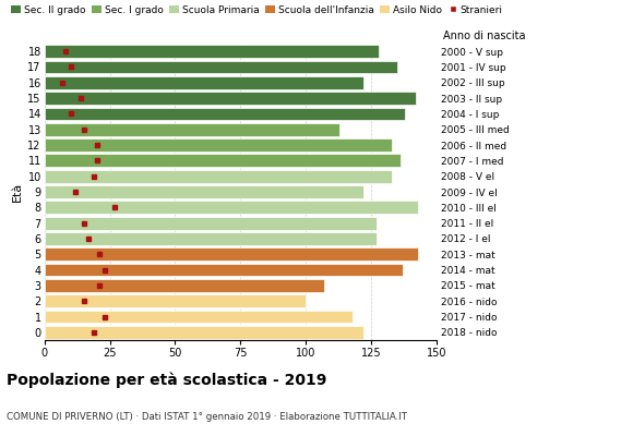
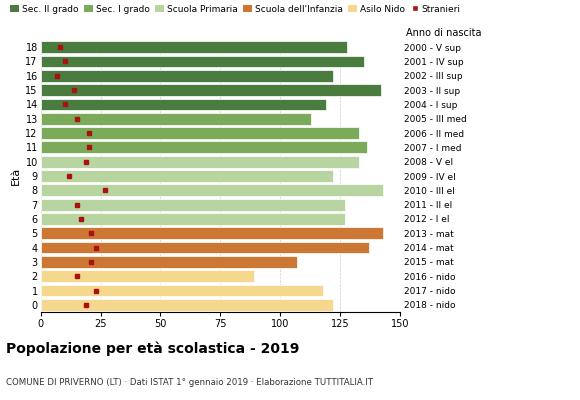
14: 138 -> 119
2: 100 -> 89
